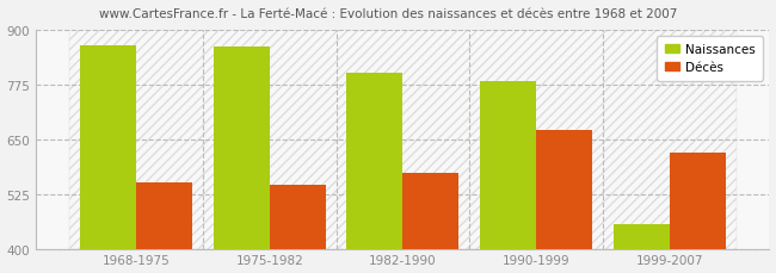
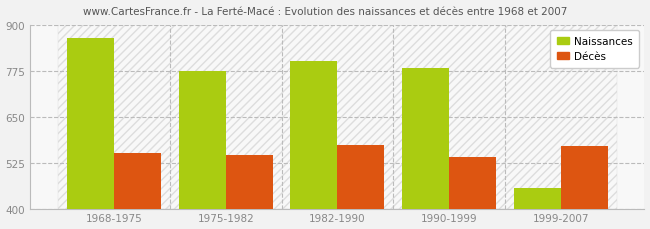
Naissances/1975-1982: 862 -> 775
Décès/1990-1999: 672 -> 540
Décès/1999-2007: 618 -> 570
